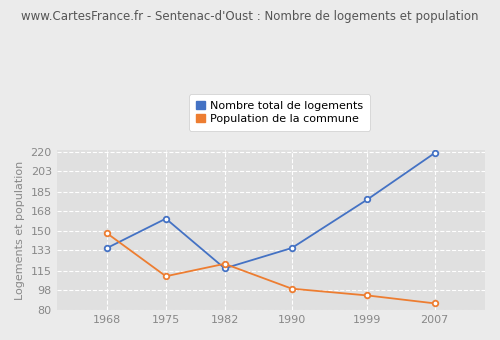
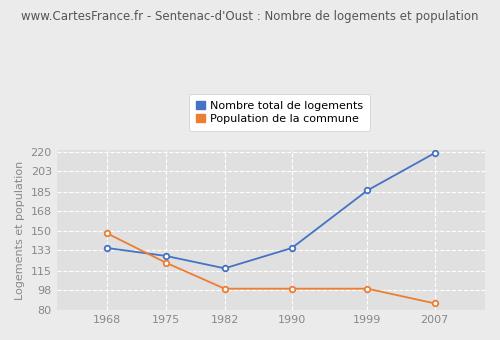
Nombre total de logements/1975: 161 -> 128
Population de la commune/1975: 110 -> 122
Population de la commune/1982: 121 -> 99
Nombre total de logements/1999: 178 -> 186
Population de la commune/1999: 93 -> 99
